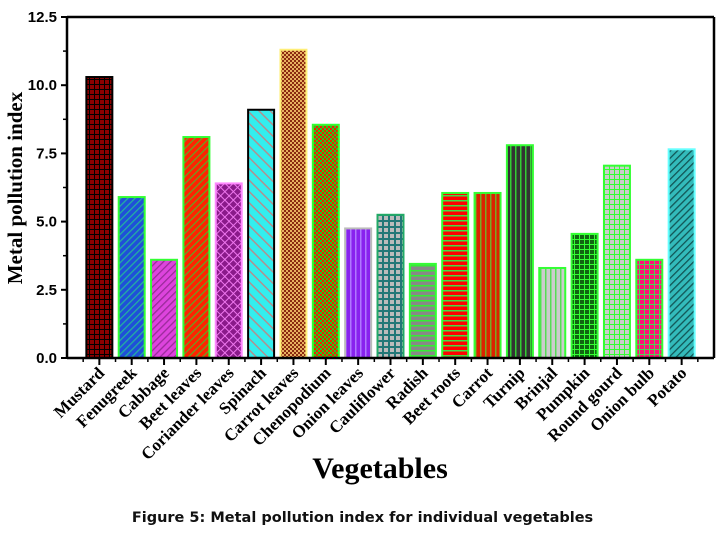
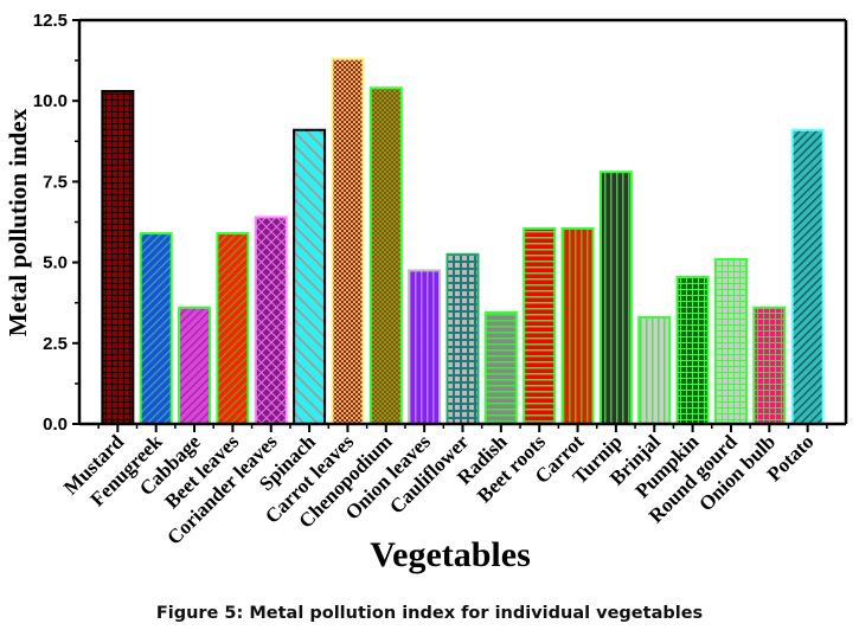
Beet leaves: 8.1 -> 5.9
Chenopodium: 8.6 -> 10.4
Round gourd: 7.0 -> 5.1
Potato: 7.7 -> 9.1
